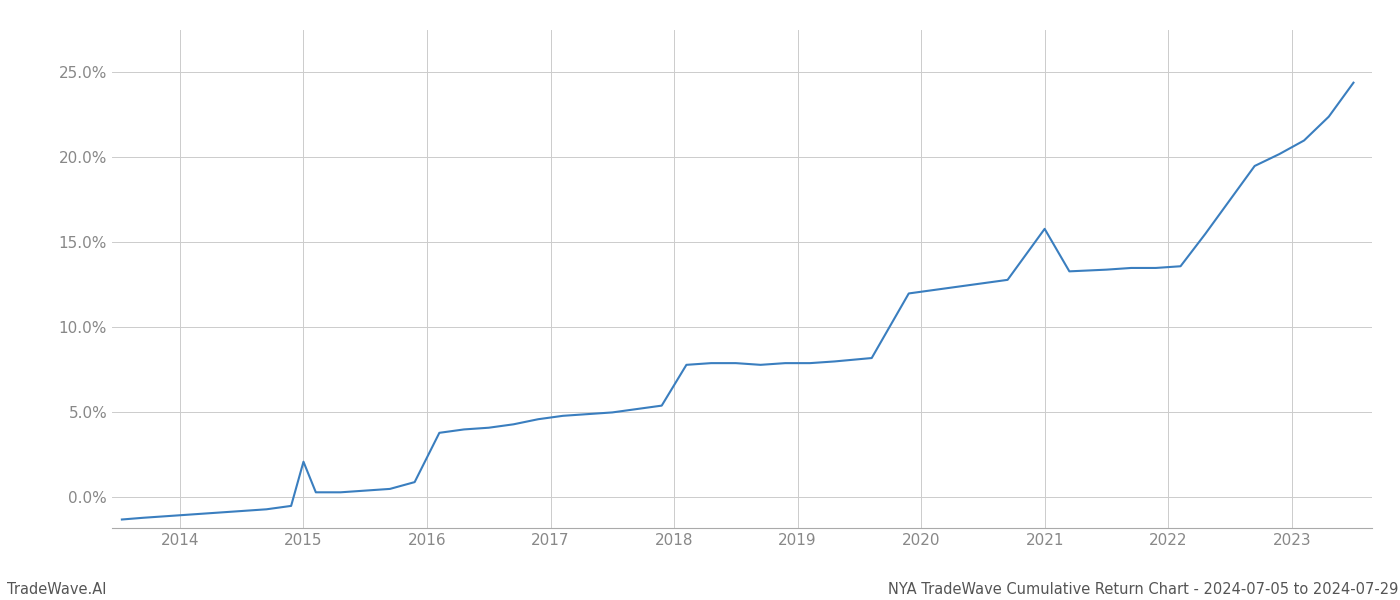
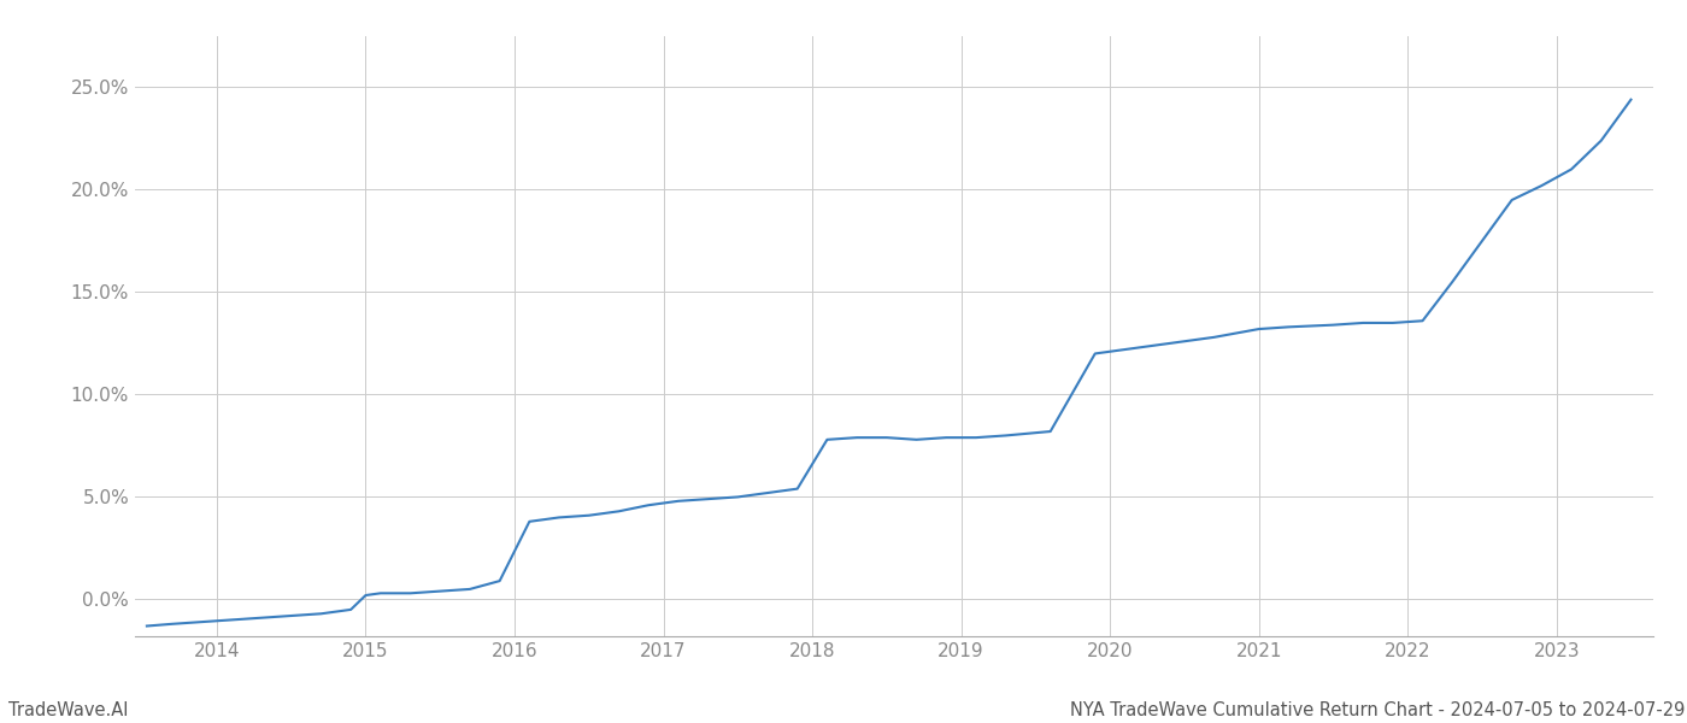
2015: 2.1% -> 0.2%
2021: 15.8% -> 13.2%
